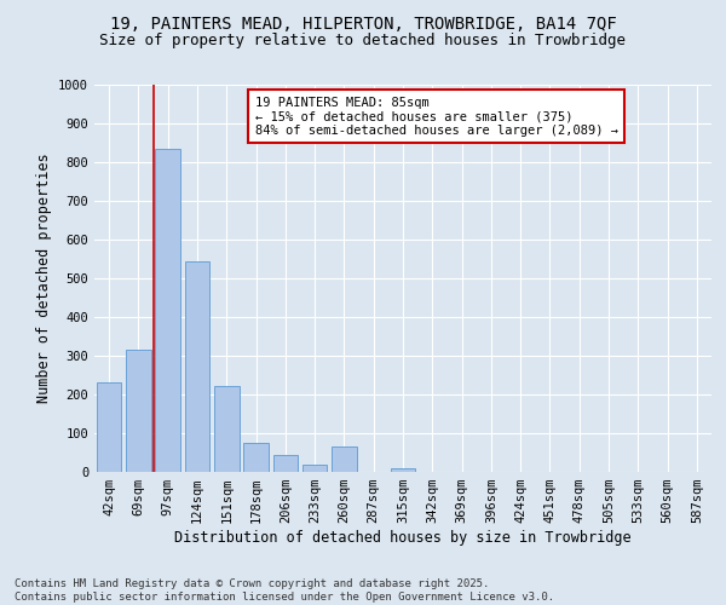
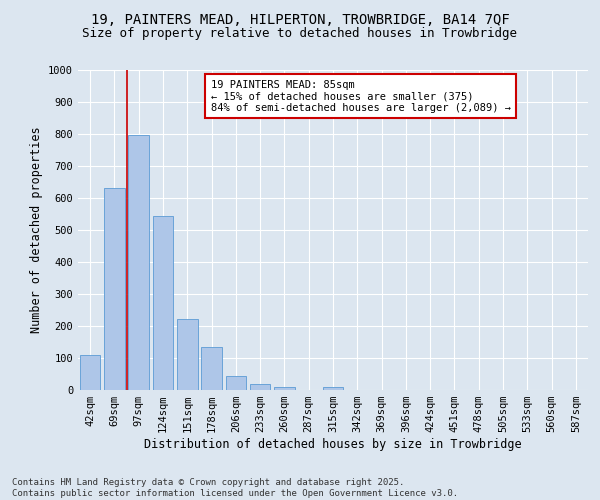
42sqm: 230 -> 108
69sqm: 315 -> 630
97sqm: 835 -> 797
178sqm: 75 -> 135
260sqm: 65 -> 10
